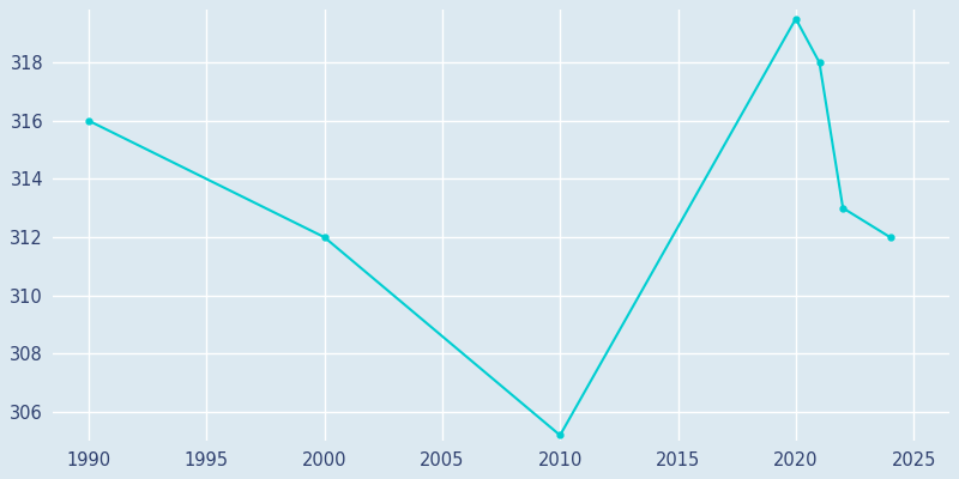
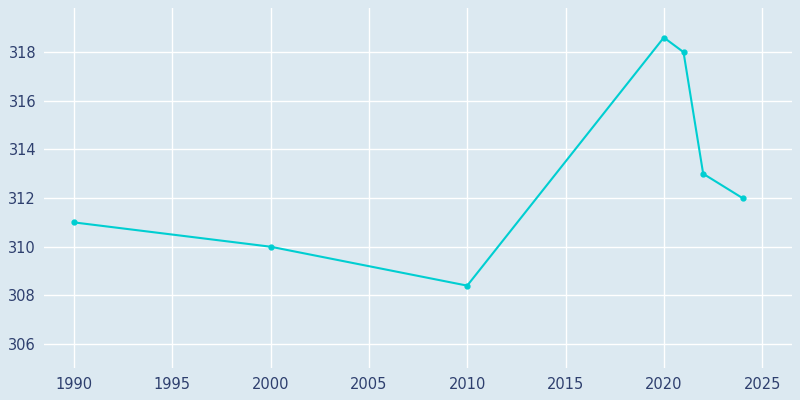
1990: 316.0 -> 311.0
2000: 312.0 -> 310.0
2010: 305.2 -> 308.4
2020: 319.5 -> 318.6
